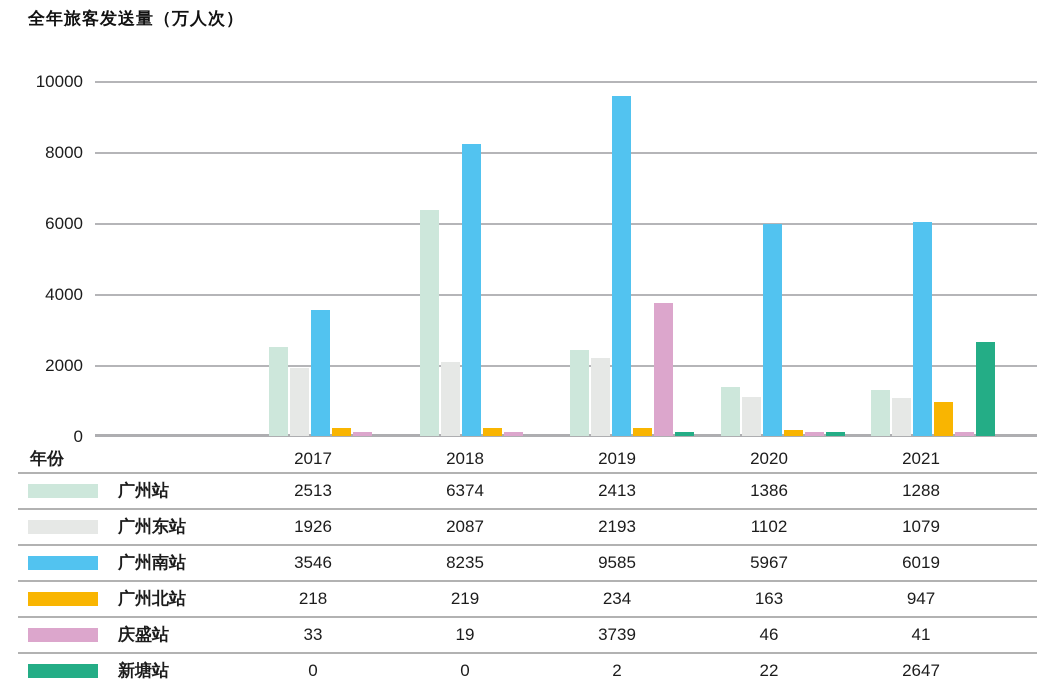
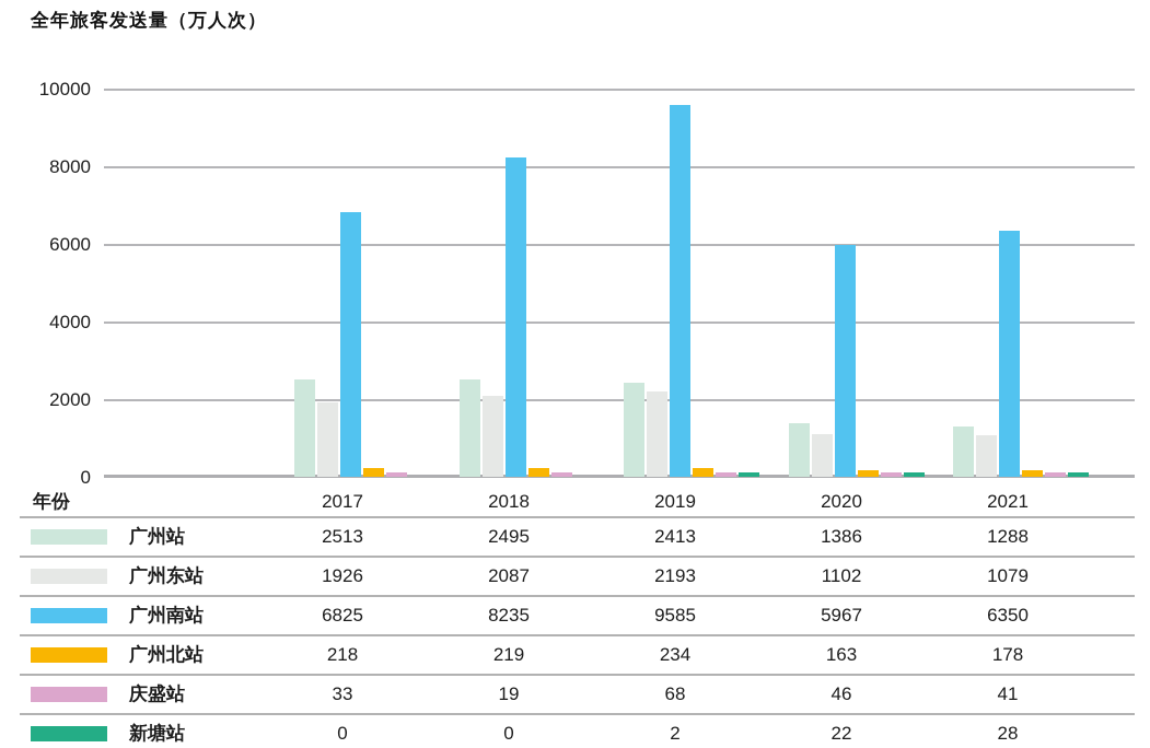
广州南站/2017: 3546 -> 6825
广州站/2018: 6374 -> 2495
庆盛站/2019: 3739 -> 68
广州南站/2021: 6019 -> 6350
广州北站/2021: 947 -> 178
新塘站/2021: 2647 -> 28
